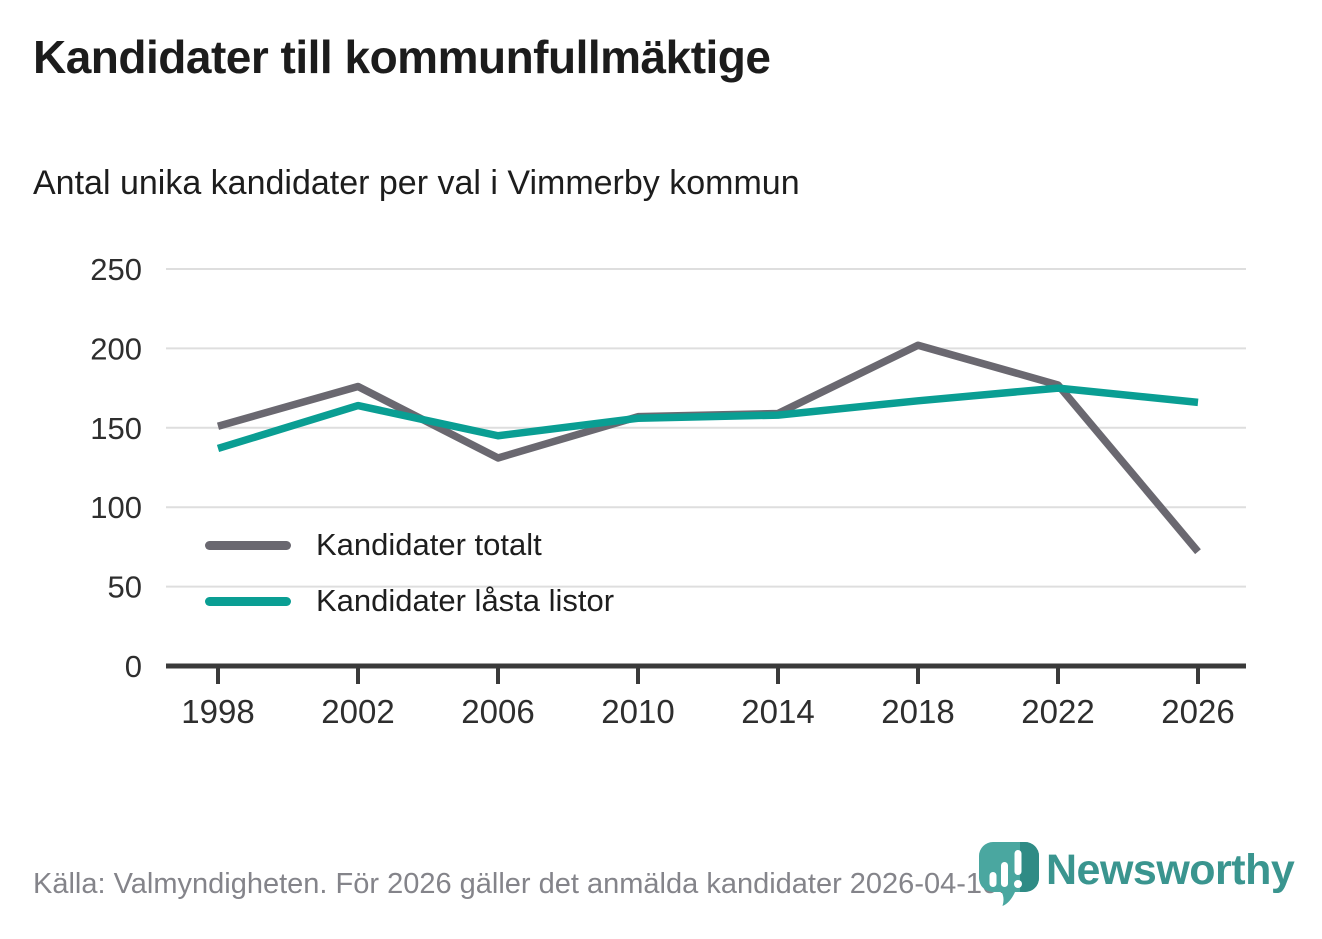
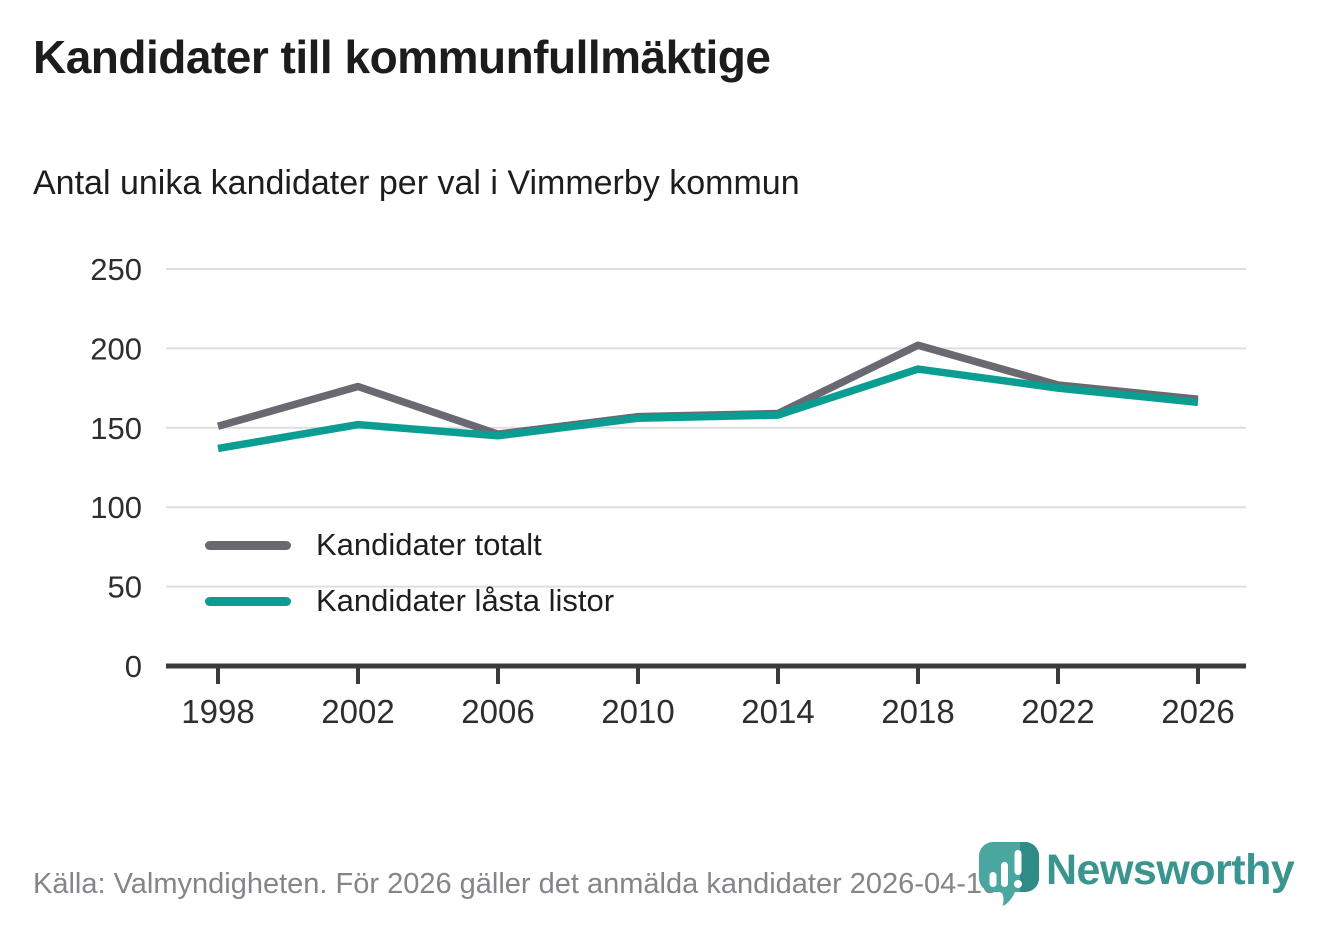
Kandidater låsta listor/2002: 164 -> 152
Kandidater totalt/2006: 131 -> 146
Kandidater låsta listor/2018: 167 -> 187
Kandidater totalt/2026: 72 -> 168
